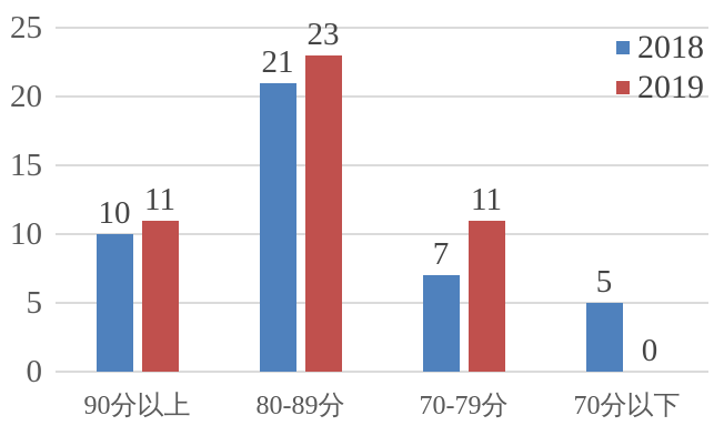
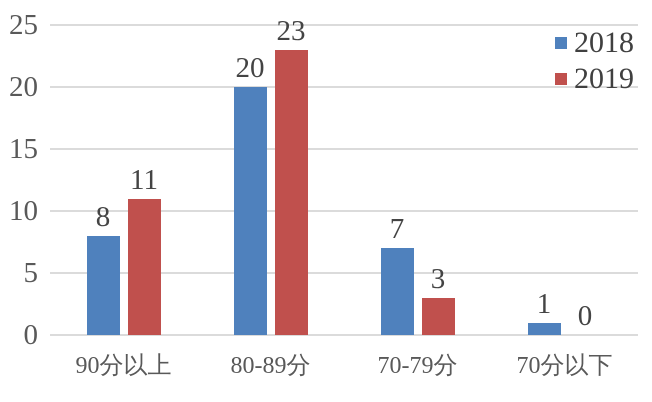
2018/90分以上: 10 -> 8
2018/80-89分: 21 -> 20
2019/70-79分: 11 -> 3
2018/70分以下: 5 -> 1
